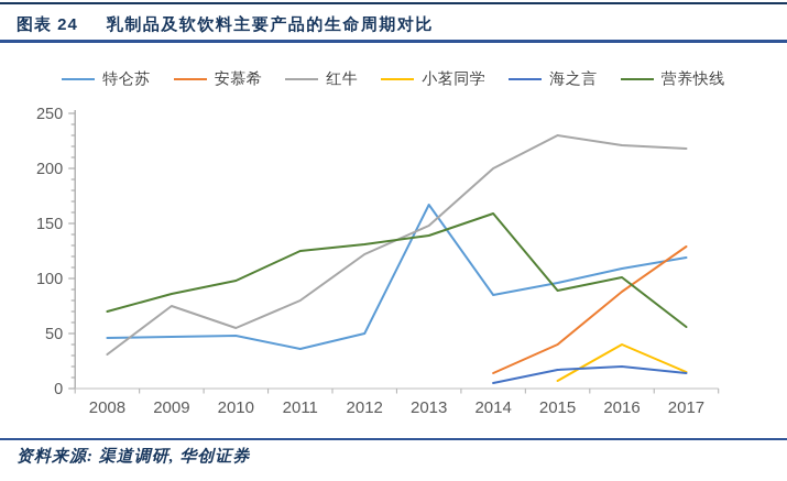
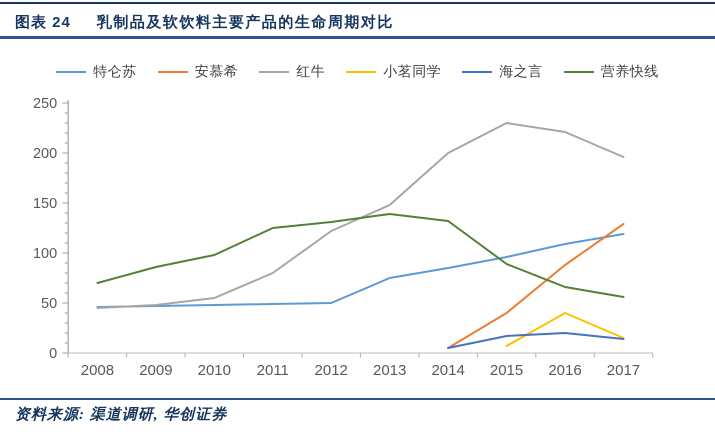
红牛/2008: 31 -> 45
红牛/2009: 75 -> 48
特仑苏/2011: 36 -> 49
特仑苏/2013: 167 -> 75
安慕希/2014: 14 -> 5
营养快线/2014: 159 -> 132
营养快线/2016: 101 -> 66
红牛/2017: 218 -> 196
